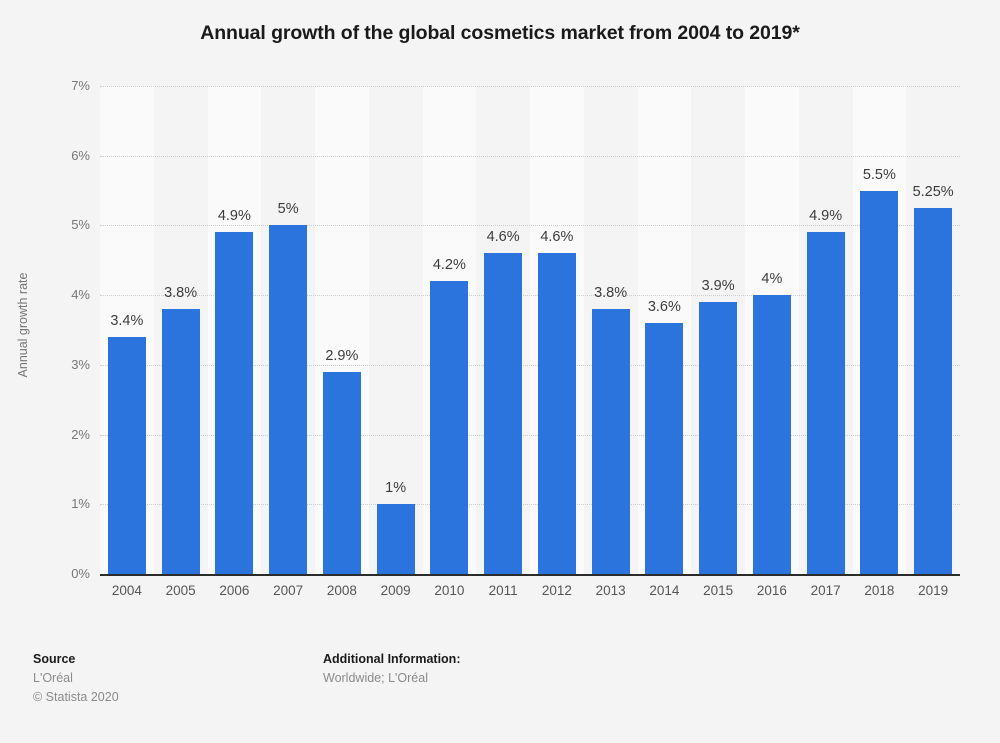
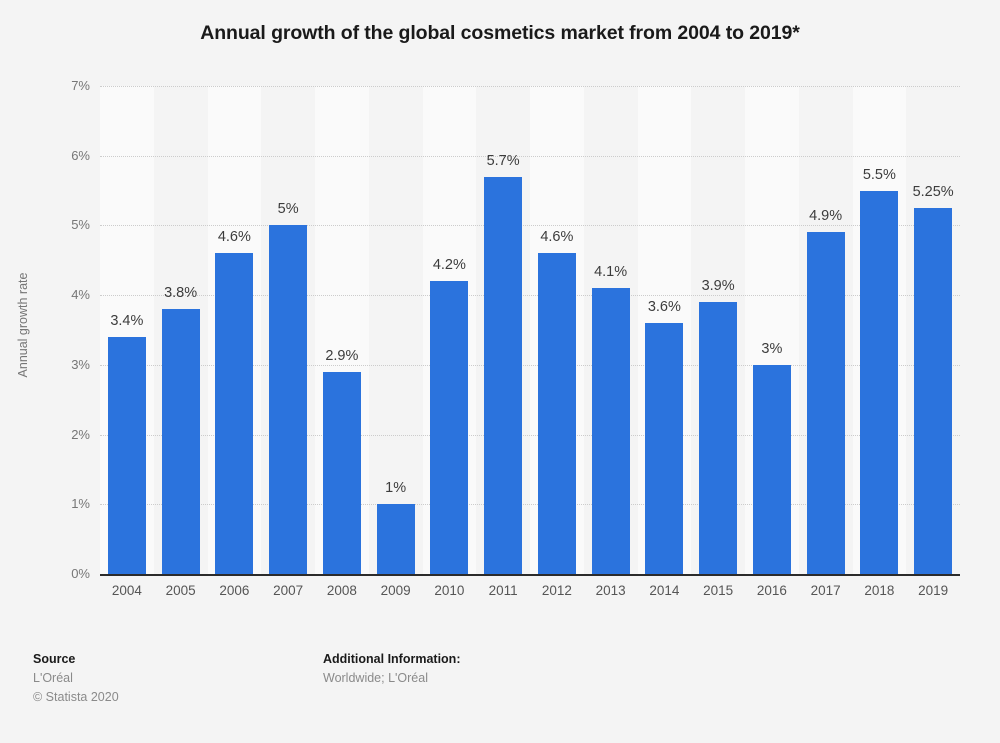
2006: 4.9% -> 4.6%
2011: 4.6% -> 5.7%
2013: 3.8% -> 4.1%
2016: 4% -> 3%
